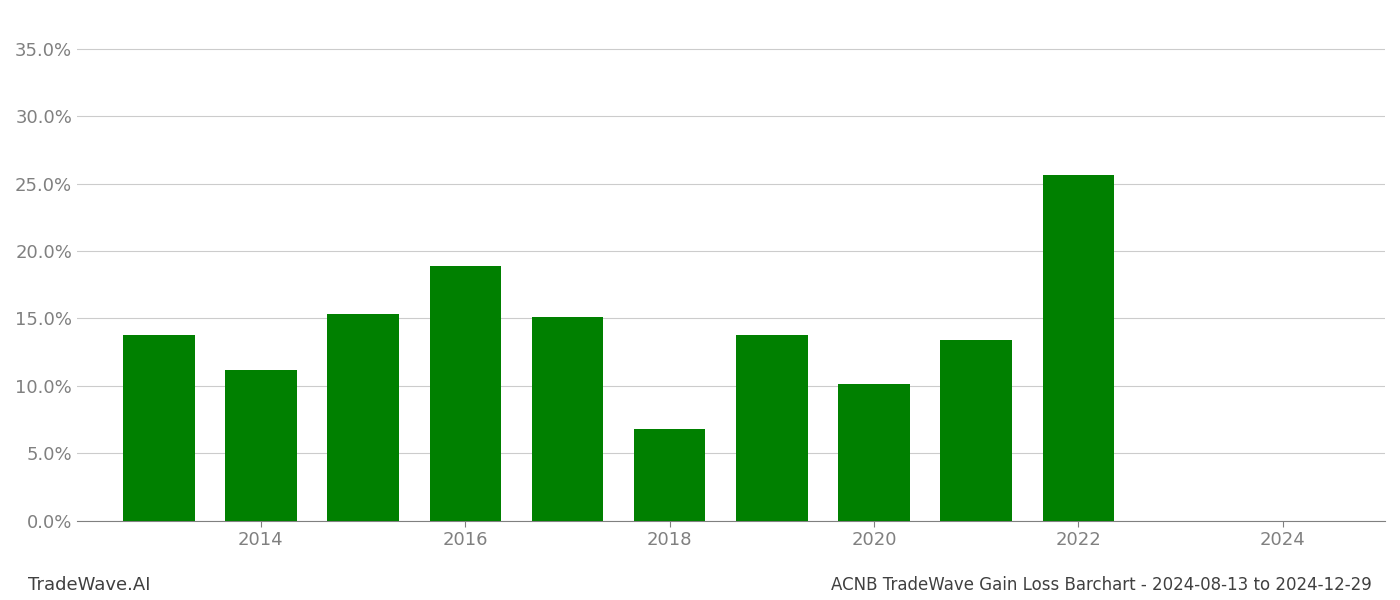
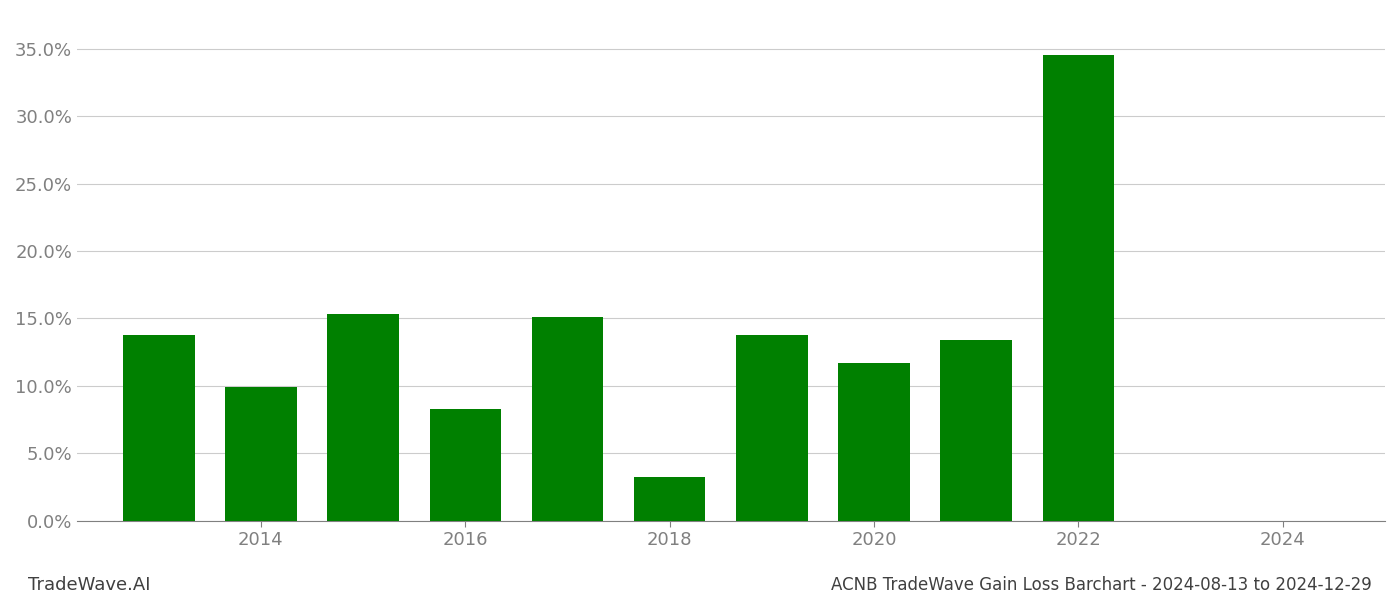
2014: 11.2% -> 9.9%
2016: 18.9% -> 8.3%
2018: 6.8% -> 3.2%
2020: 10.1% -> 11.7%
2022: 25.6% -> 34.5%
